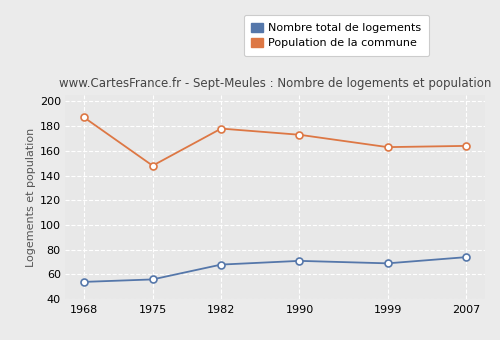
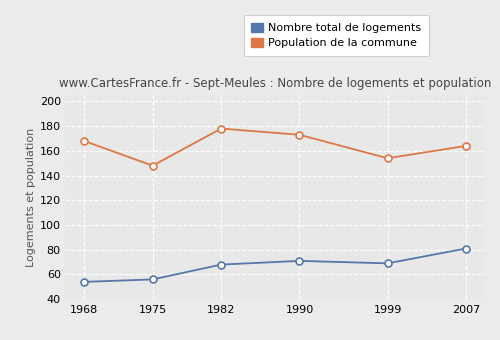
Population de la commune/1968: 187 -> 168
Population de la commune/1999: 163 -> 154
Nombre total de logements/2007: 74 -> 81
